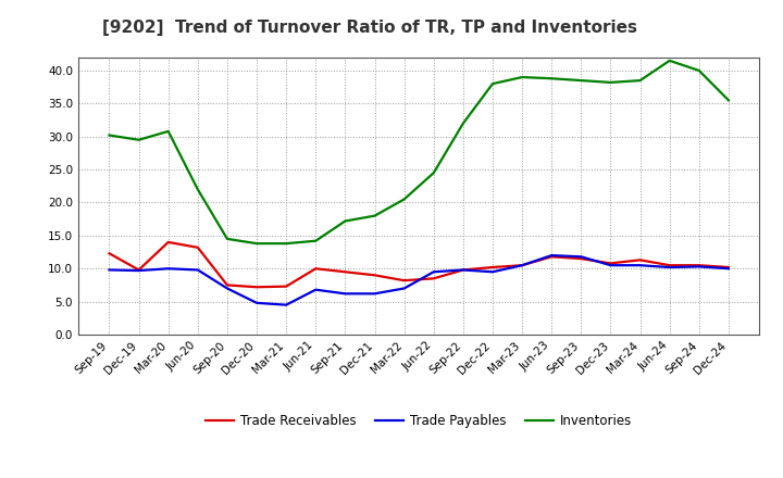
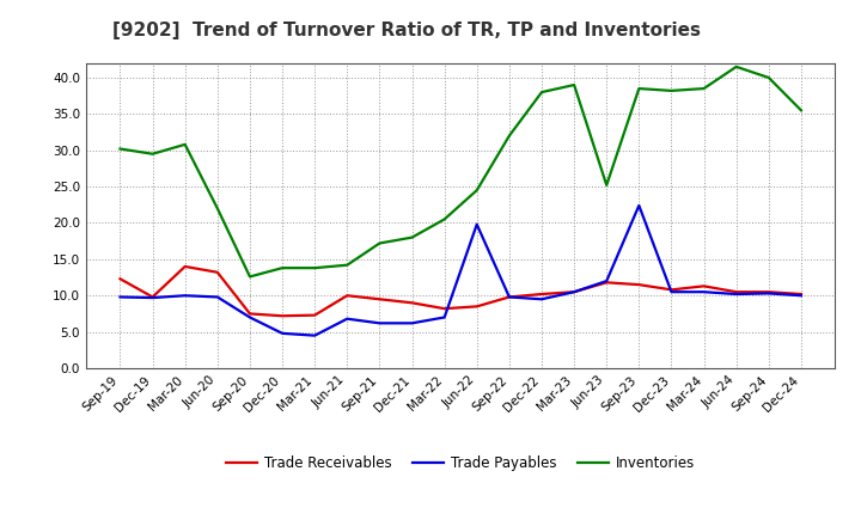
Inventories/Sep-20: 14.5 -> 12.6
Trade Payables/Jun-22: 9.5 -> 19.8
Inventories/Jun-23: 38.8 -> 25.2
Trade Payables/Sep-23: 11.8 -> 22.4
